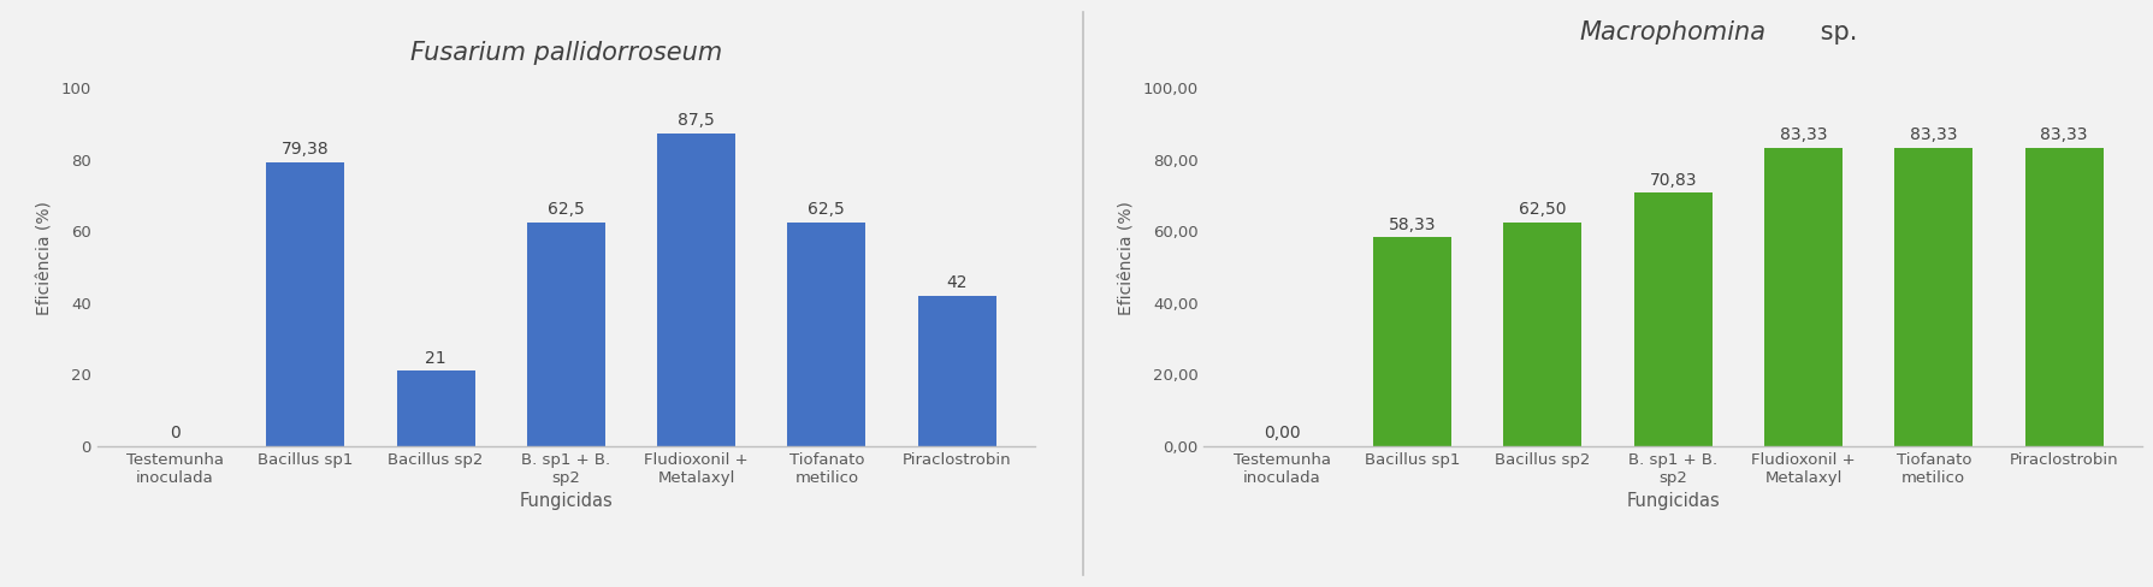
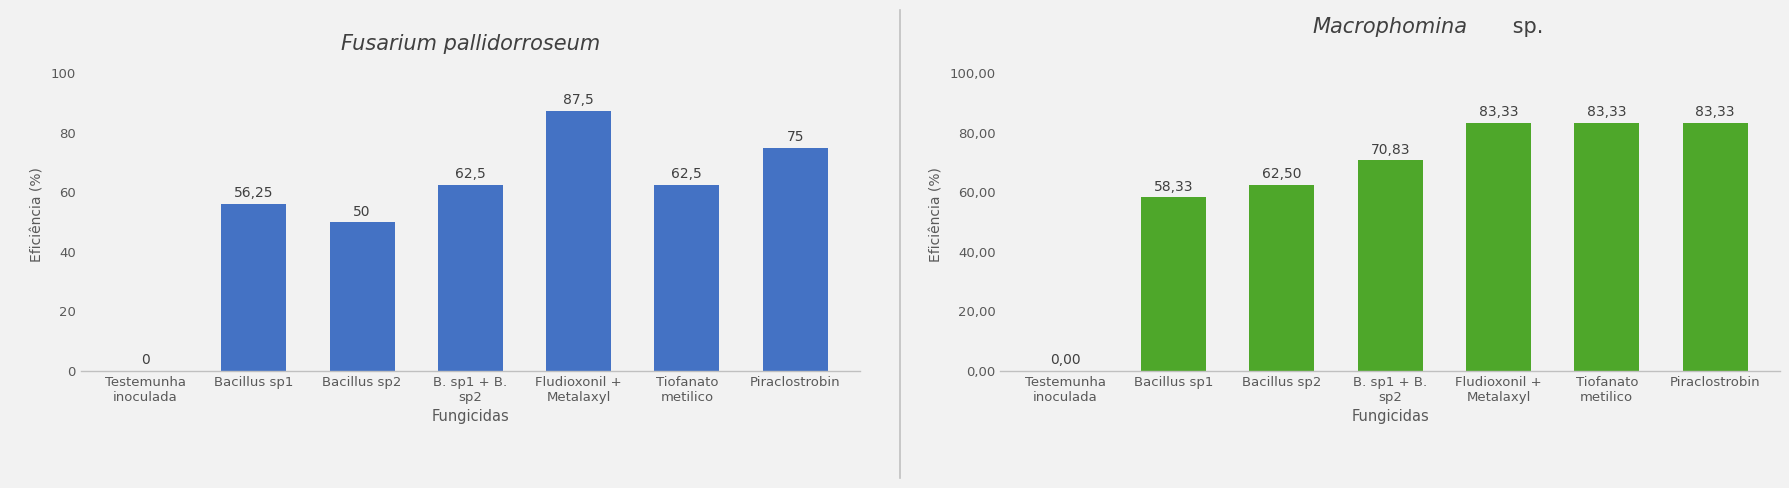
Fusarium pallidorroseum/Bacillus sp1: 79,38 -> 56,25
Fusarium pallidorroseum/Bacillus sp2: 21 -> 50
Fusarium pallidorroseum/Piraclostrobin: 42 -> 75
